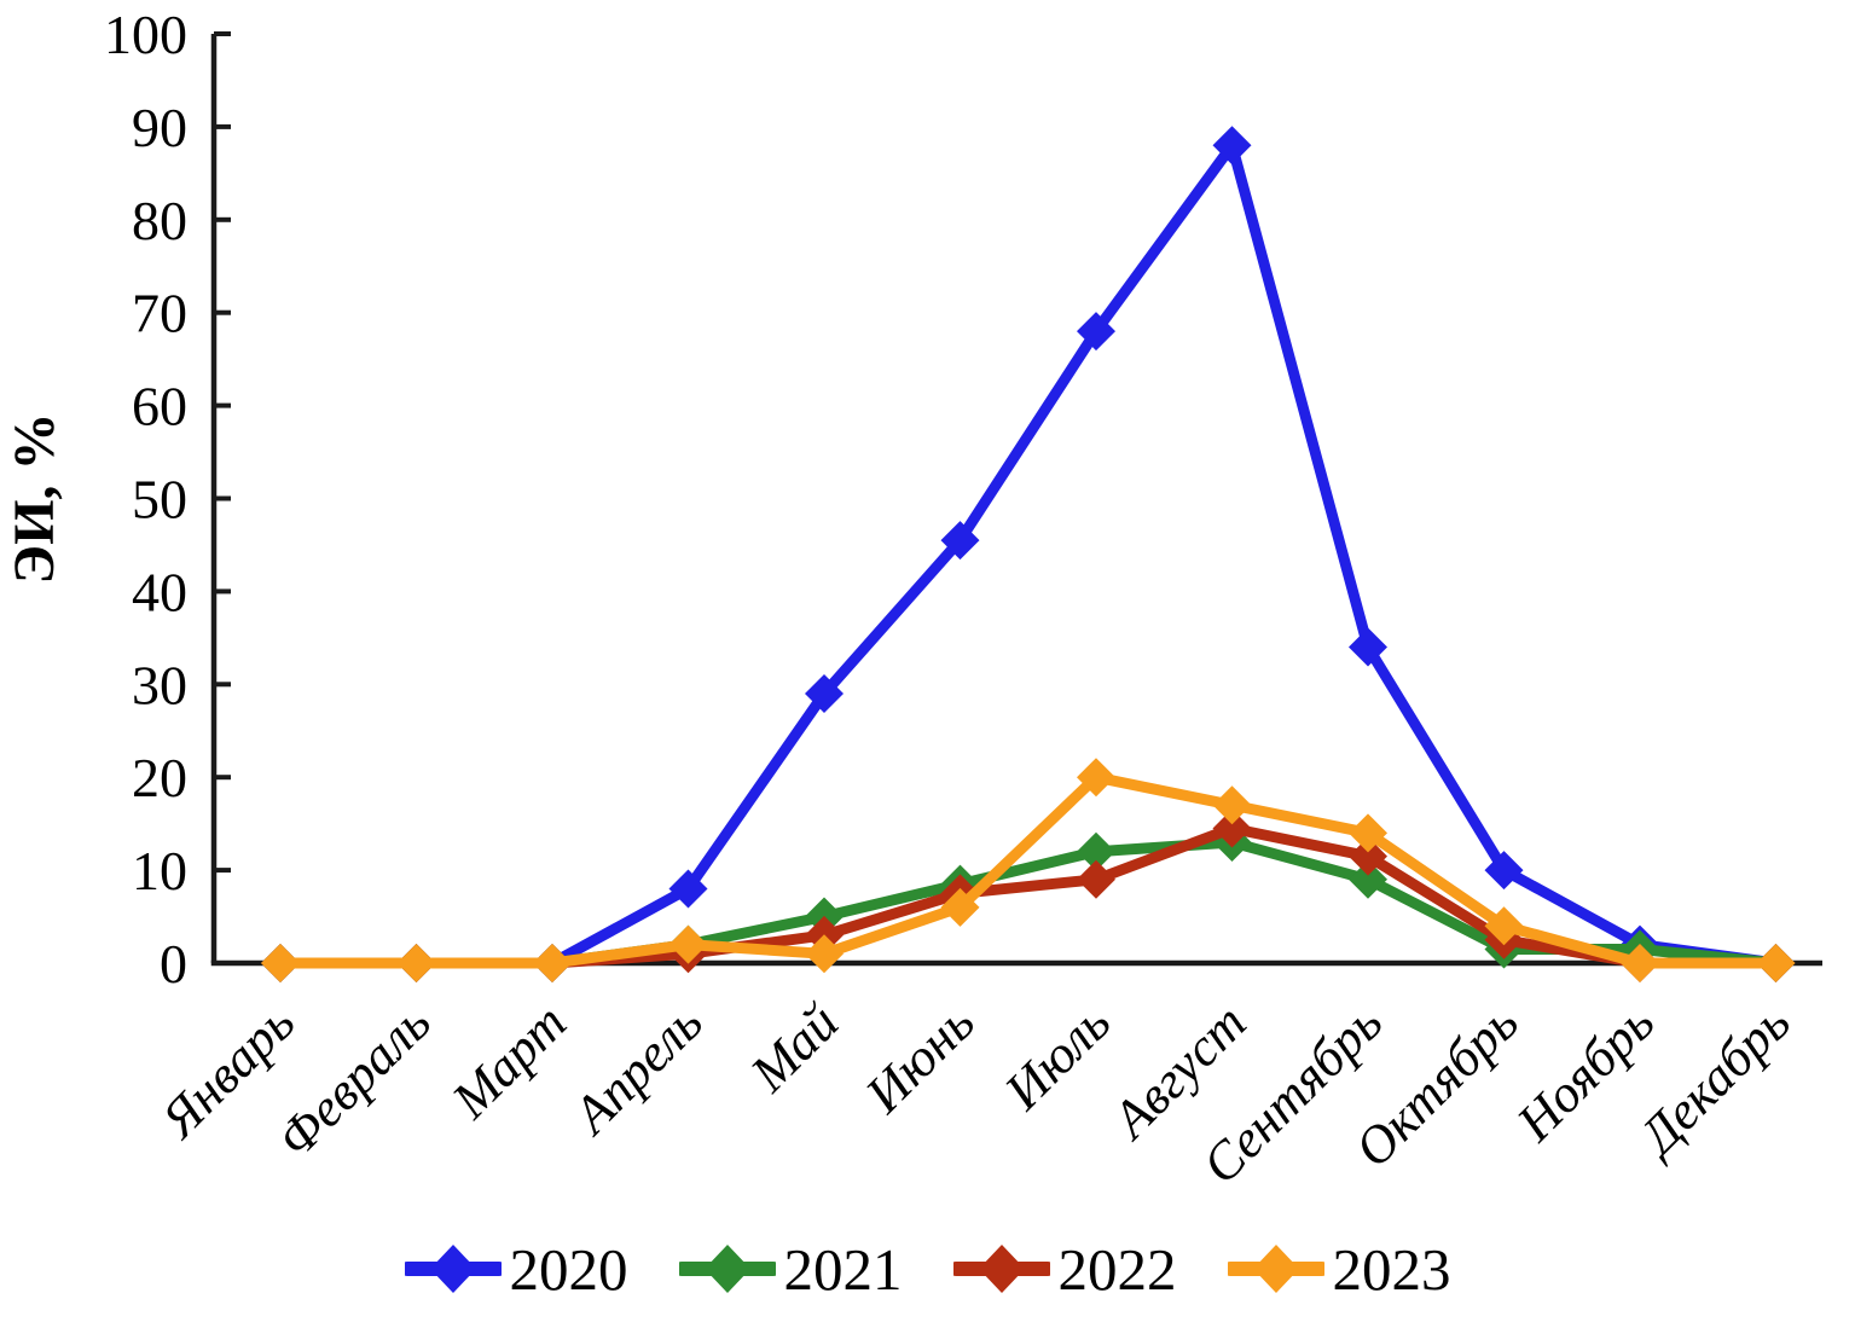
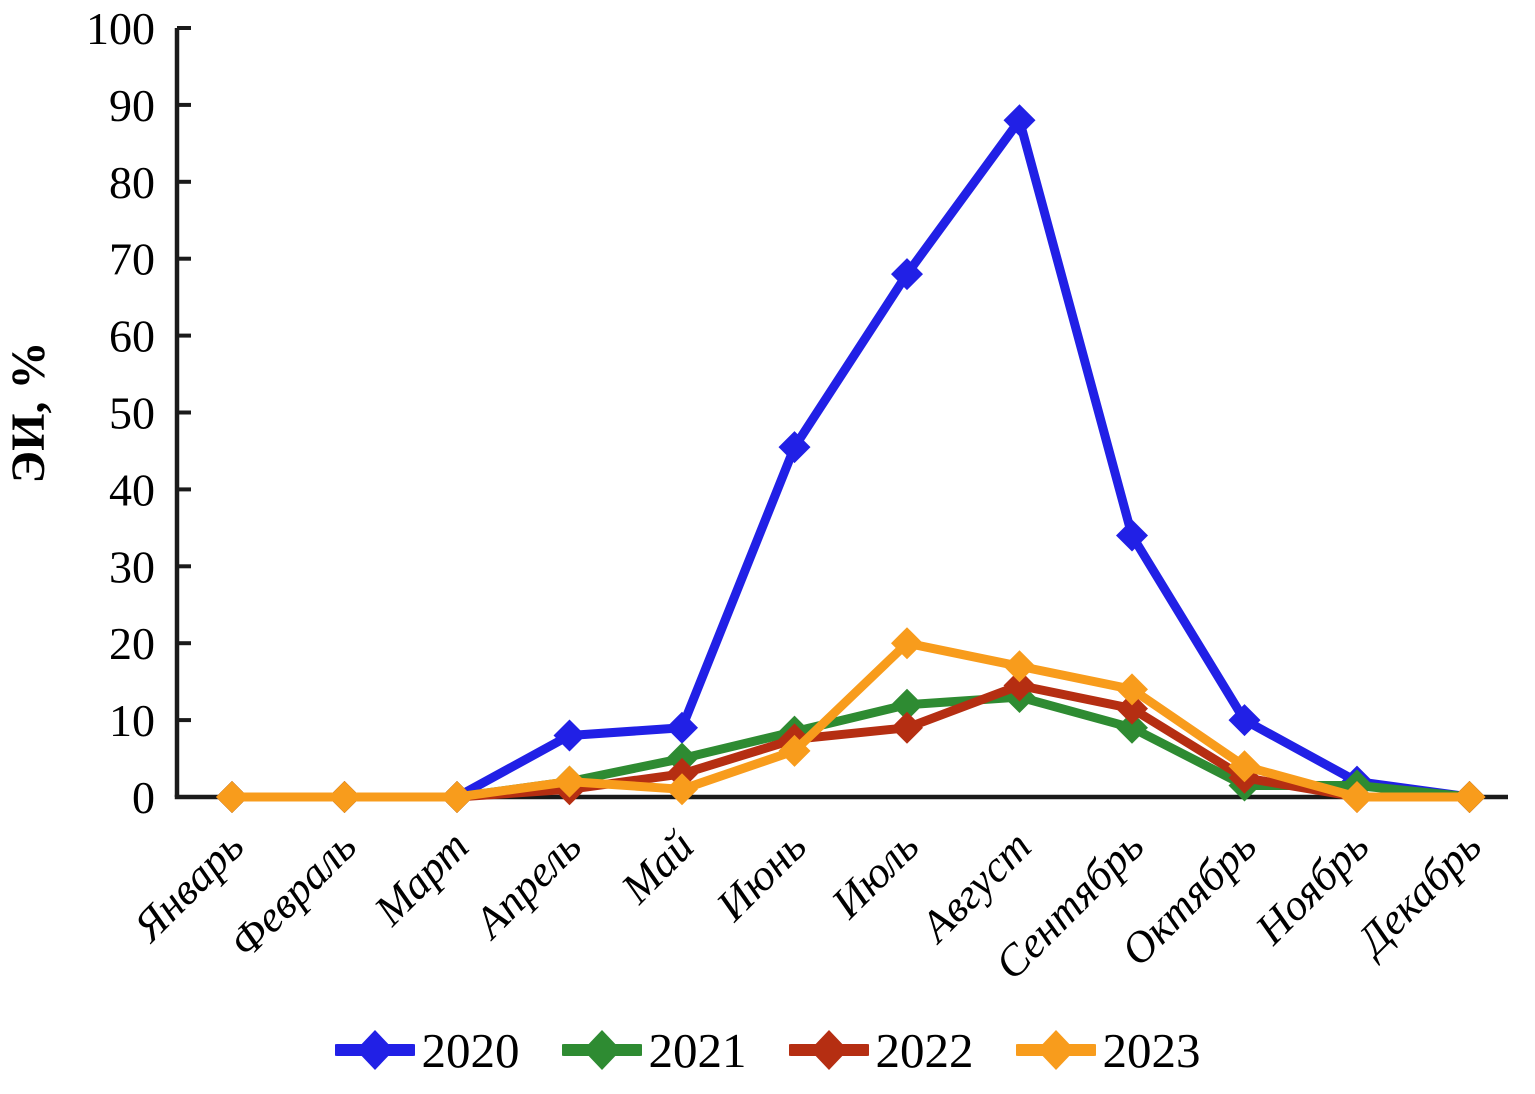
2020/Май: 29 -> 9
